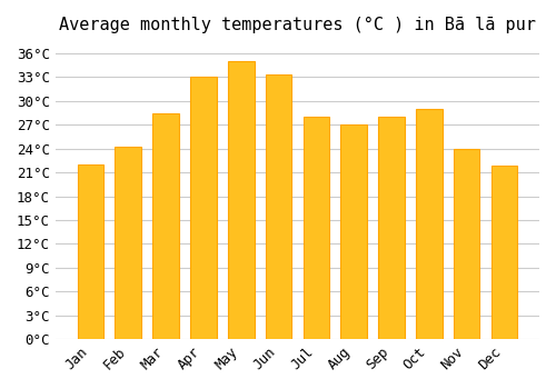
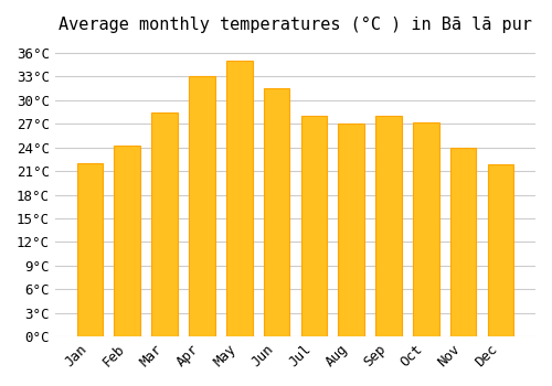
Jun: 33.4°C -> 31.5°C
Oct: 29.0°C -> 27.2°C
